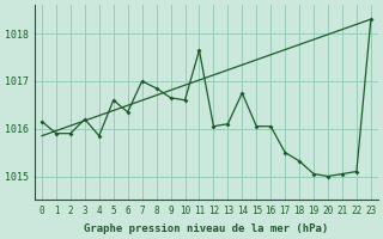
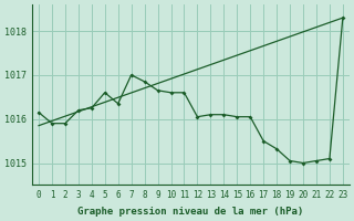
4: 1015.85 -> 1016.25
11: 1017.65 -> 1016.60
14: 1016.75 -> 1016.10
